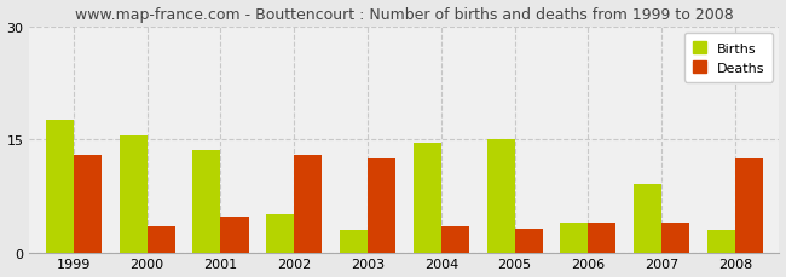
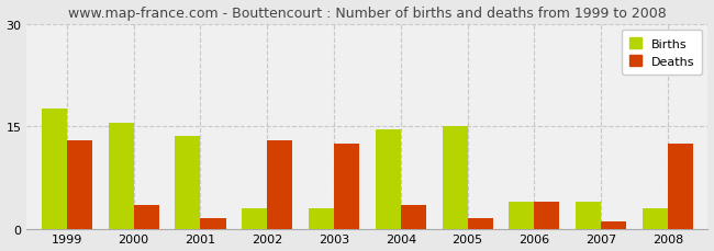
Deaths/2001: 4.8 -> 1.5
Births/2002: 5.0 -> 3.0
Deaths/2005: 3.2 -> 1.5
Births/2007: 9.0 -> 4.0
Deaths/2007: 4.0 -> 1.0
